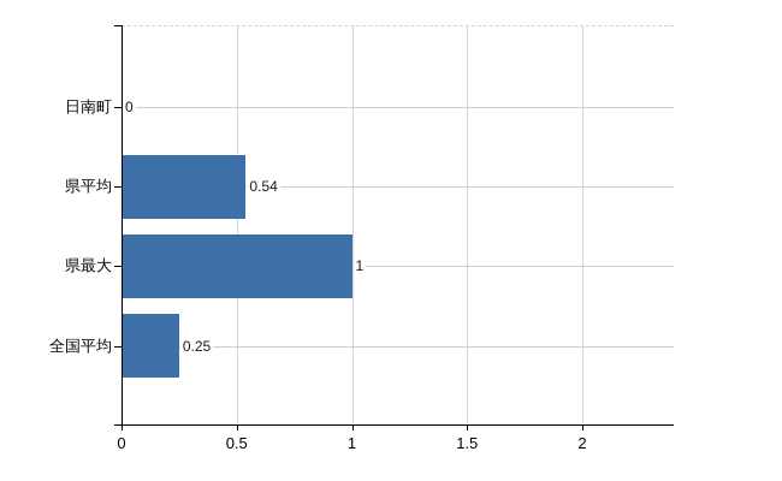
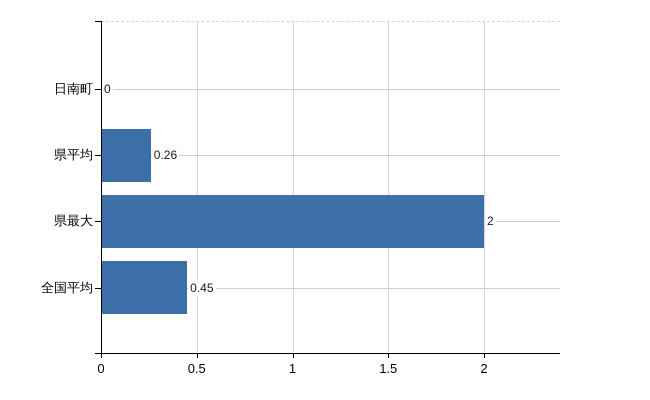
県平均: 0.54 -> 0.26
県最大: 1 -> 2
全国平均: 0.25 -> 0.45
